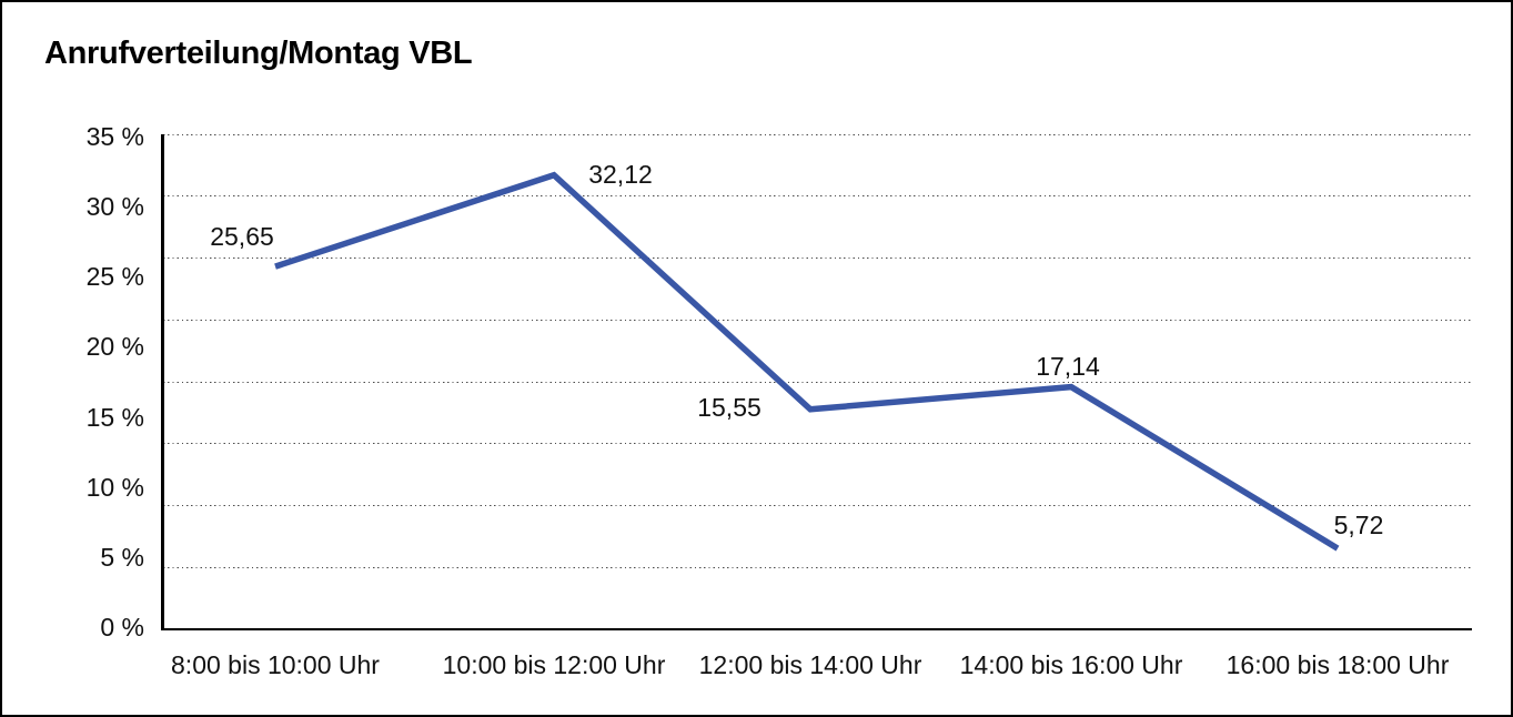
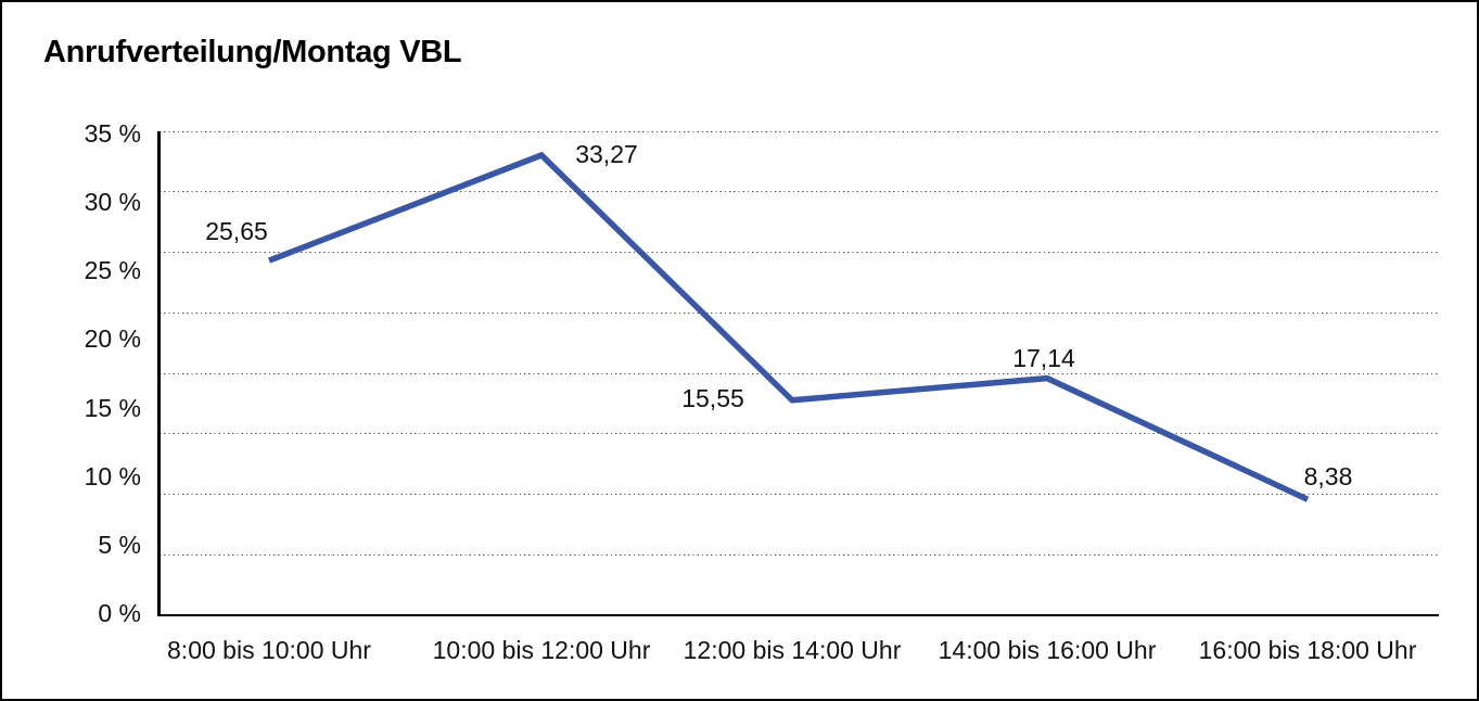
10:00 bis 12:00 Uhr: 32,12 -> 33,27
16:00 bis 18:00 Uhr: 5,72 -> 8,38
